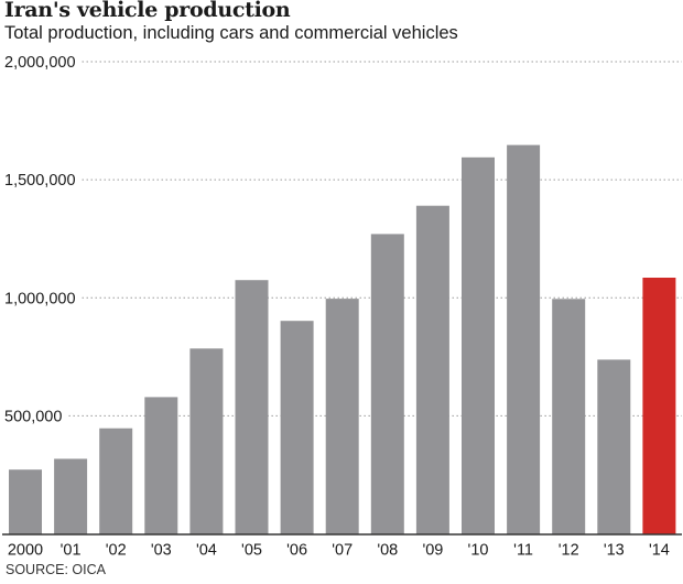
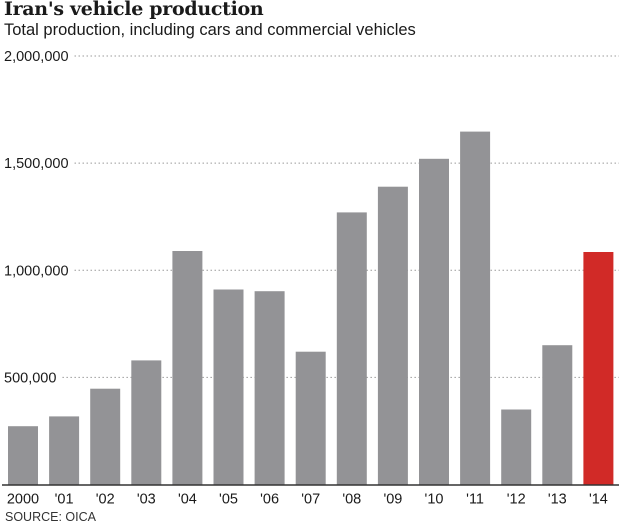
'04: 780000 -> 1090000
'05: 1080000 -> 910000
'07: 1000000 -> 620000
'10: 1600000 -> 1520000
'12: 1000000 -> 350000
'13: 740000 -> 650000
